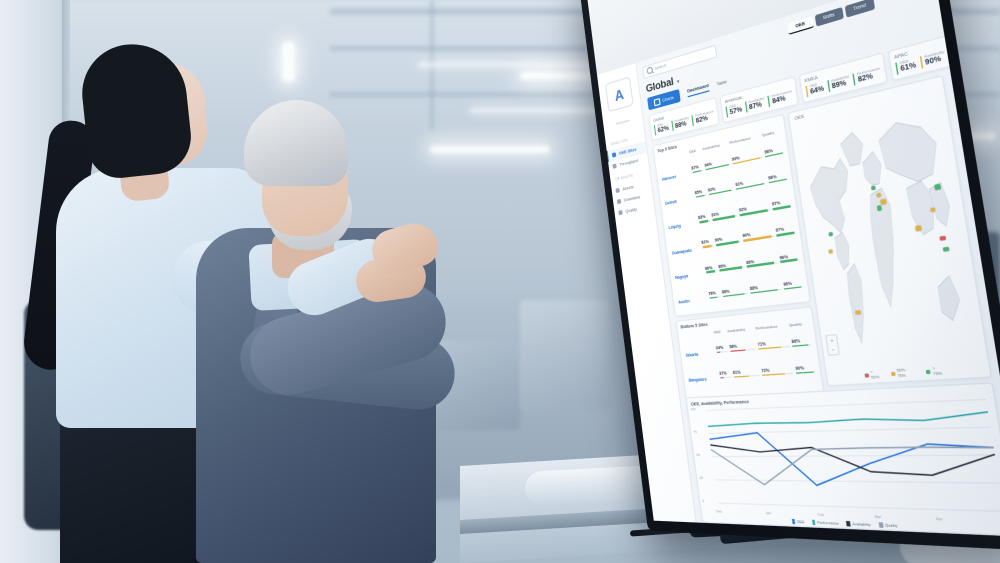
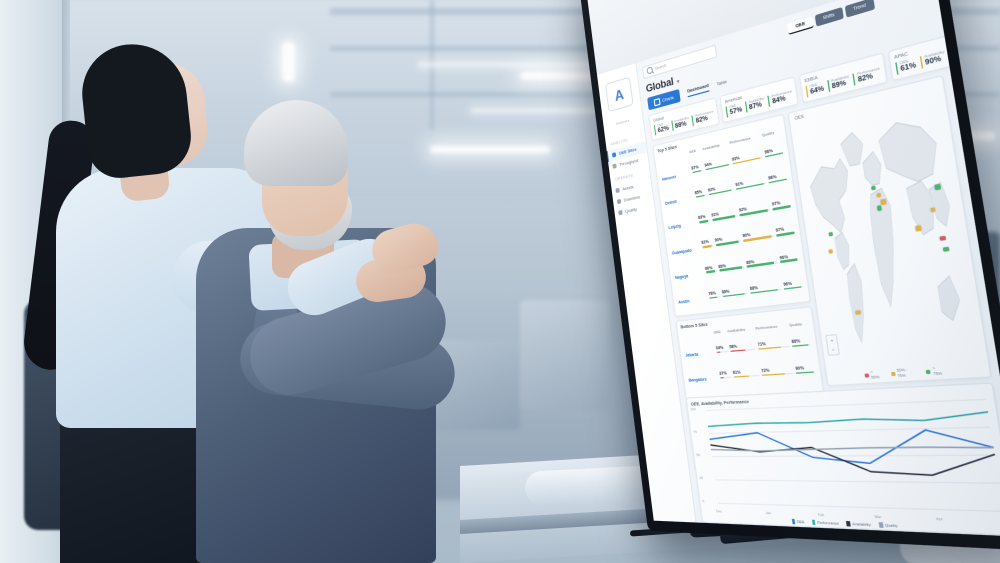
Quality/Jan: 20 -> 60
OEE/Feb: 20 -> 50
OEE/Apr: 60 -> 70
